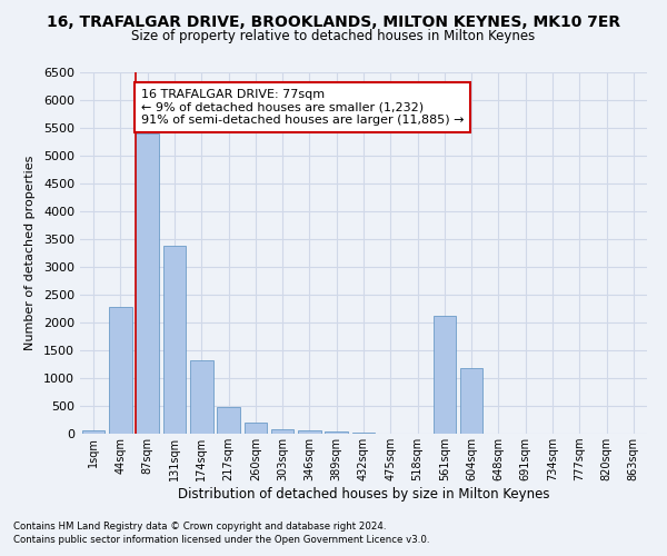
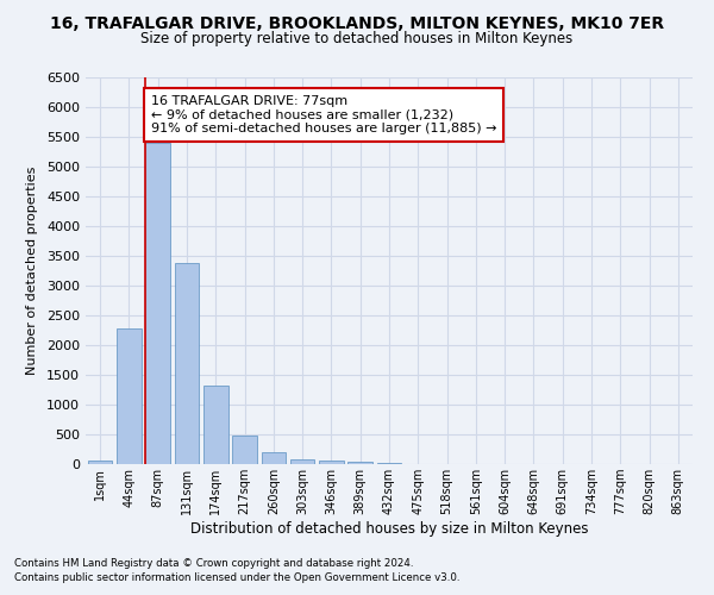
561sqm: 2120 -> 0
604sqm: 1180 -> 0
